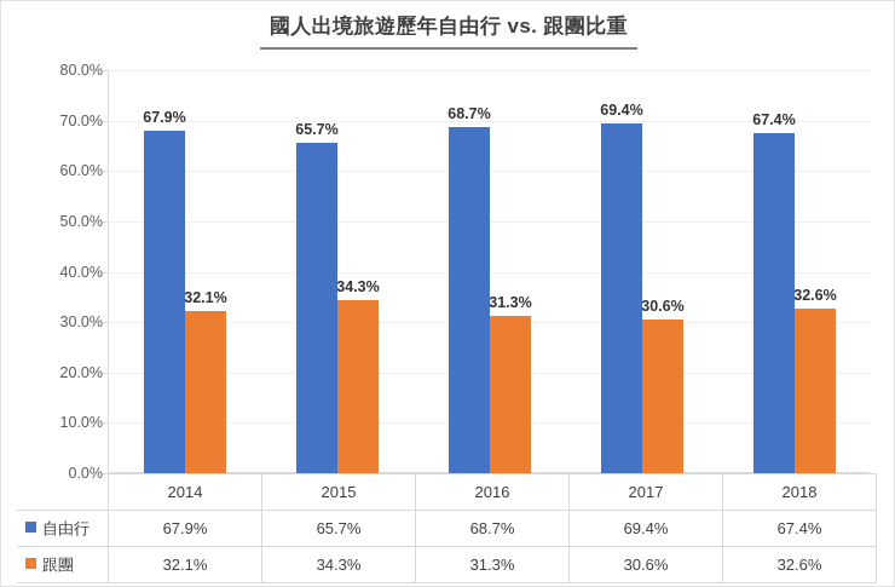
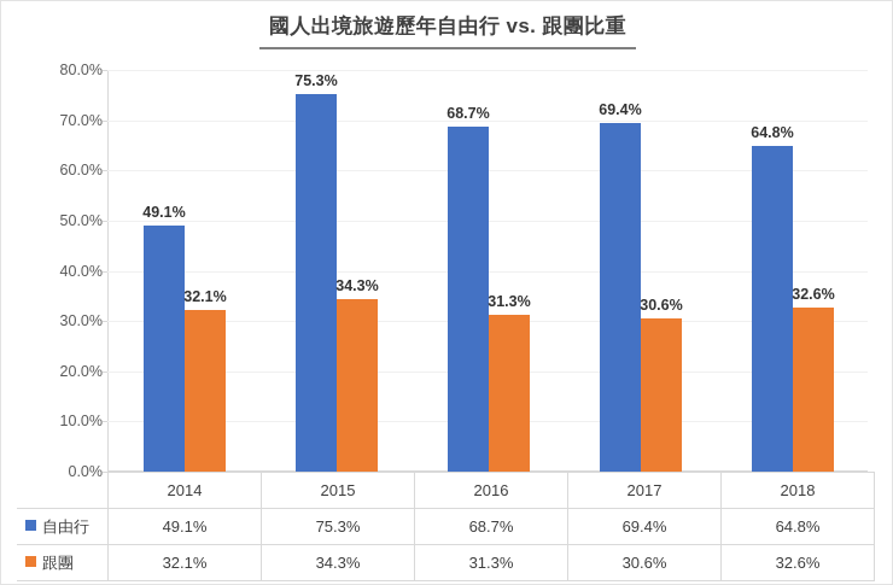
自由行/2014: 67.9% -> 49.1%
自由行/2015: 65.7% -> 75.3%
自由行/2018: 67.4% -> 64.8%
